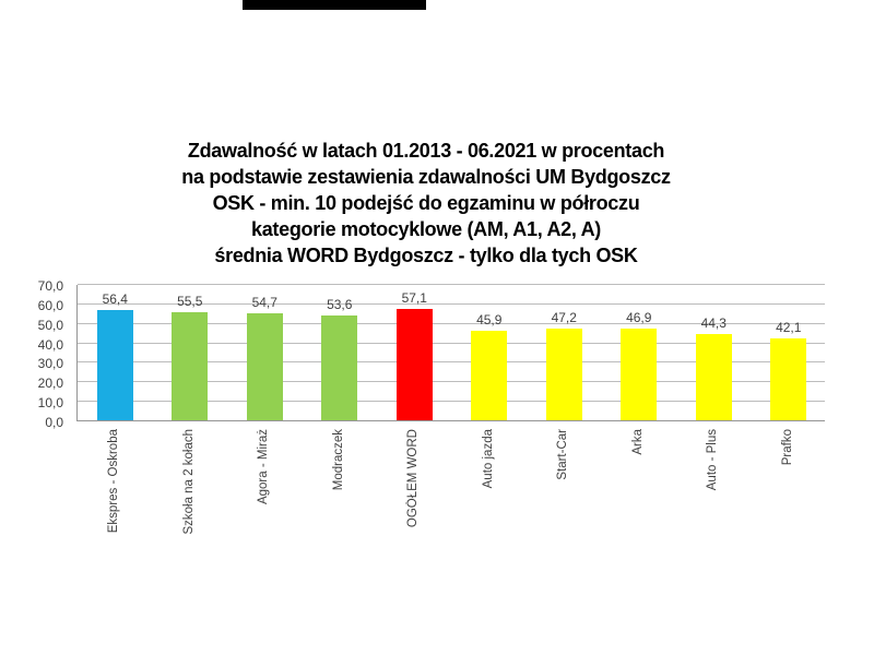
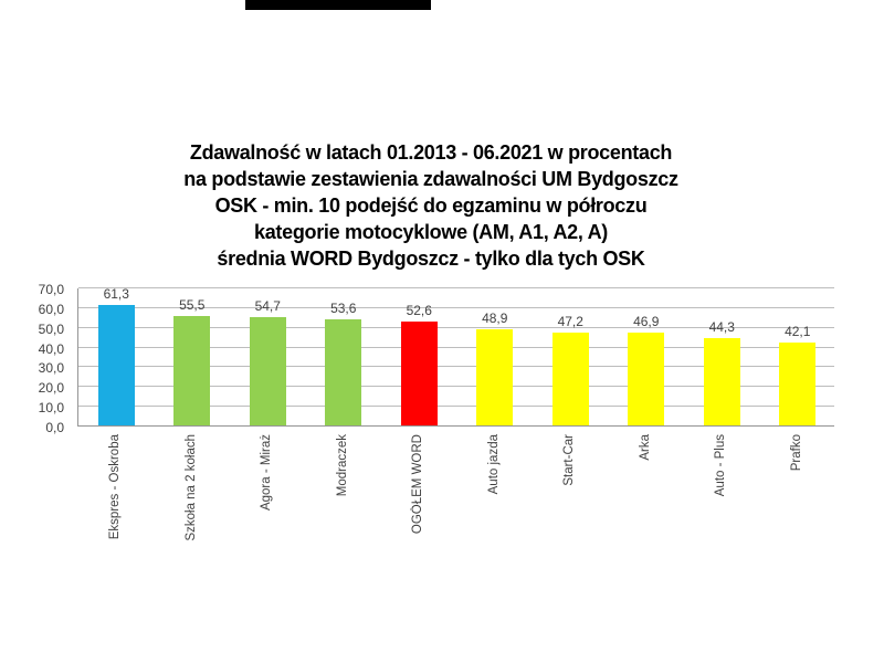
Ekspres - Oskroba: 56,4 -> 61,3
OGÓŁEM WORD: 57,1 -> 52,6
Auto jazda: 45,9 -> 48,9
